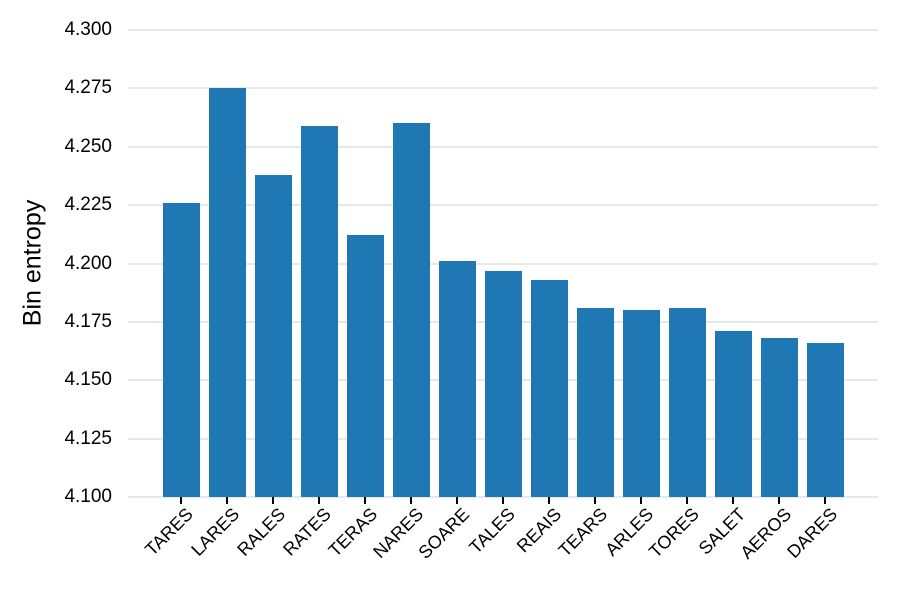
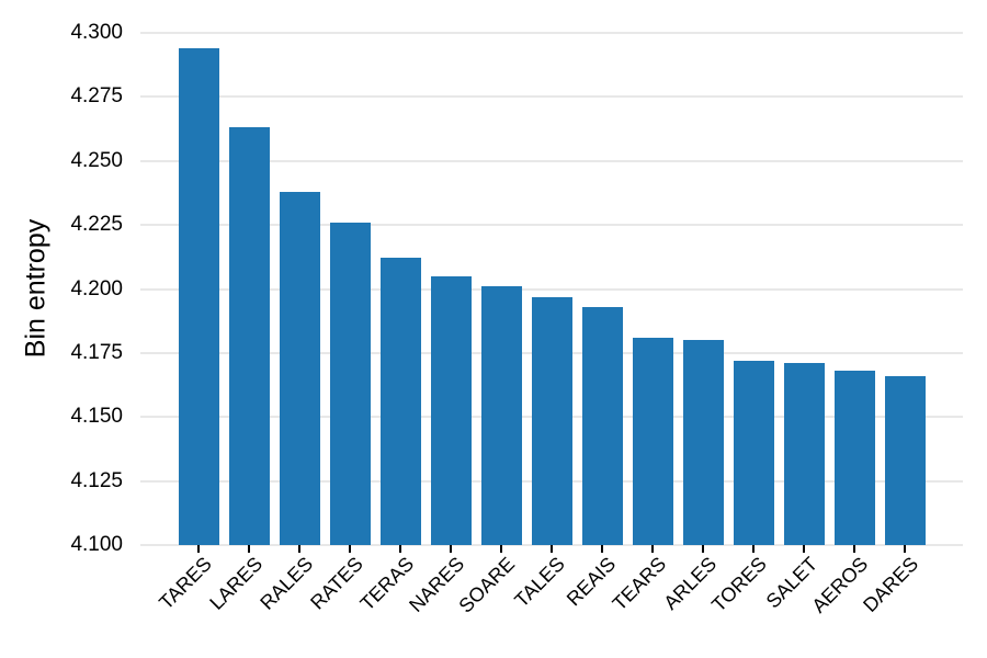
TARES: 4.226 -> 4.294
LARES: 4.275 -> 4.263
RATES: 4.259 -> 4.226
NARES: 4.260 -> 4.205
TORES: 4.181 -> 4.172
